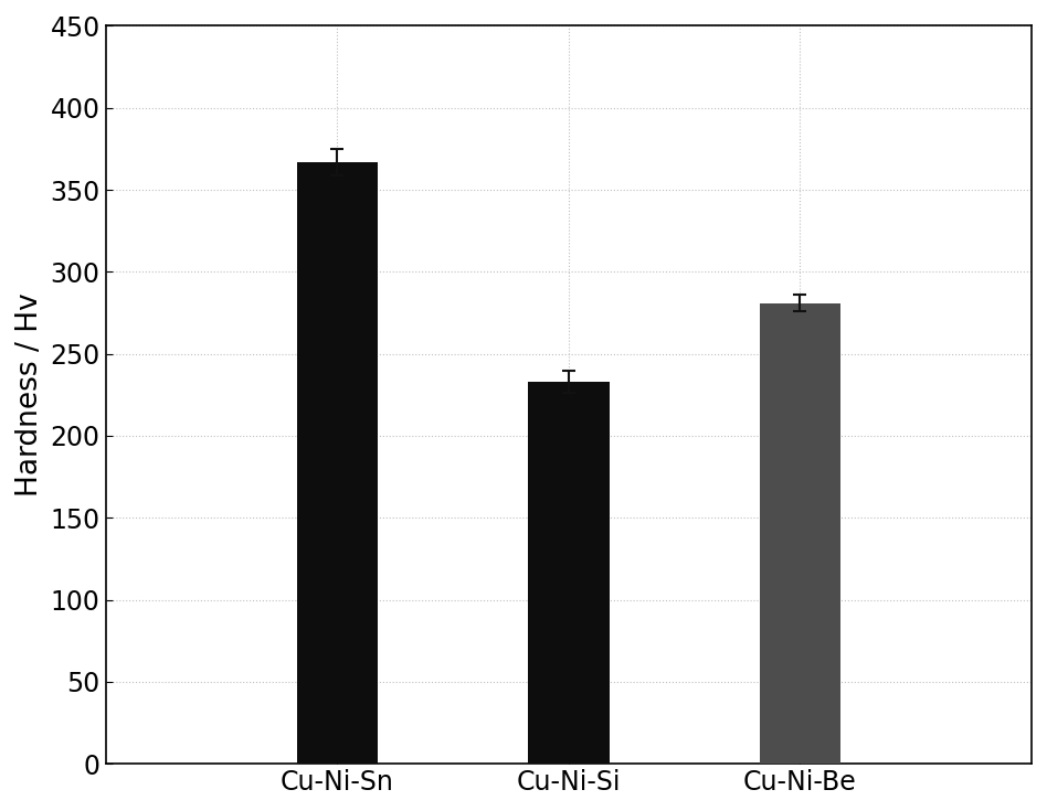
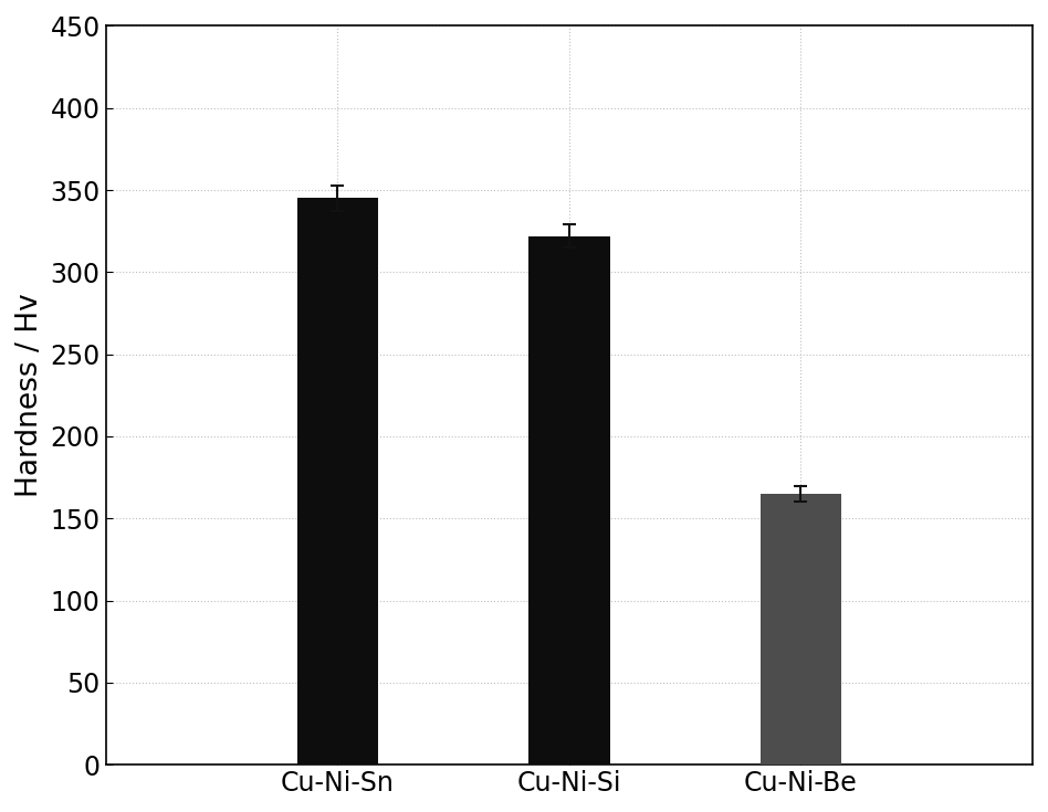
Cu-Ni-Sn: 367 -> 345
Cu-Ni-Si: 233 -> 322
Cu-Ni-Be: 281 -> 165
